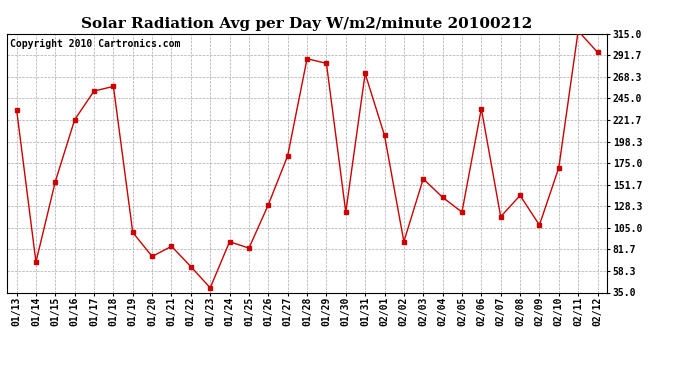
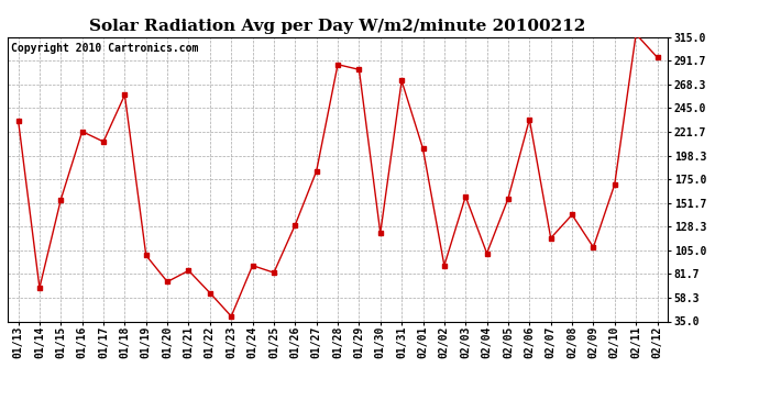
01/17: 253 -> 212
02/04: 138 -> 102
02/05: 122 -> 156
